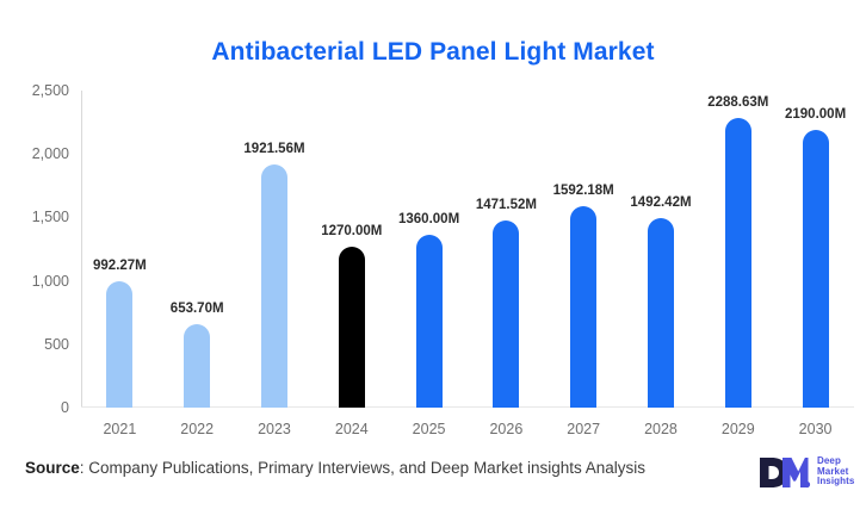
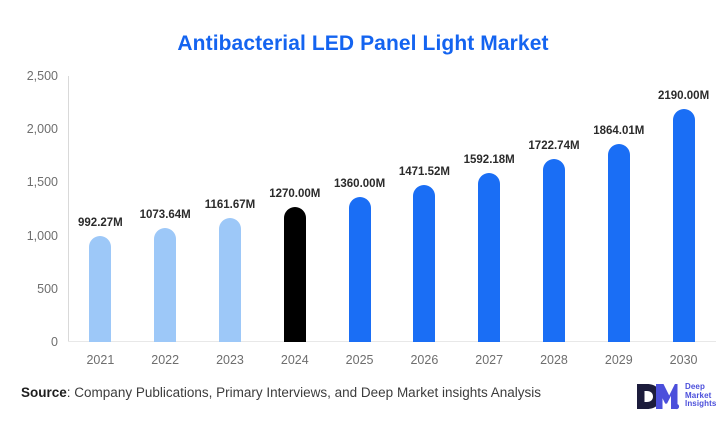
2022: 653.70M -> 1073.64M
2023: 1921.56M -> 1161.67M
2028: 1492.42M -> 1722.74M
2029: 2288.63M -> 1864.01M
